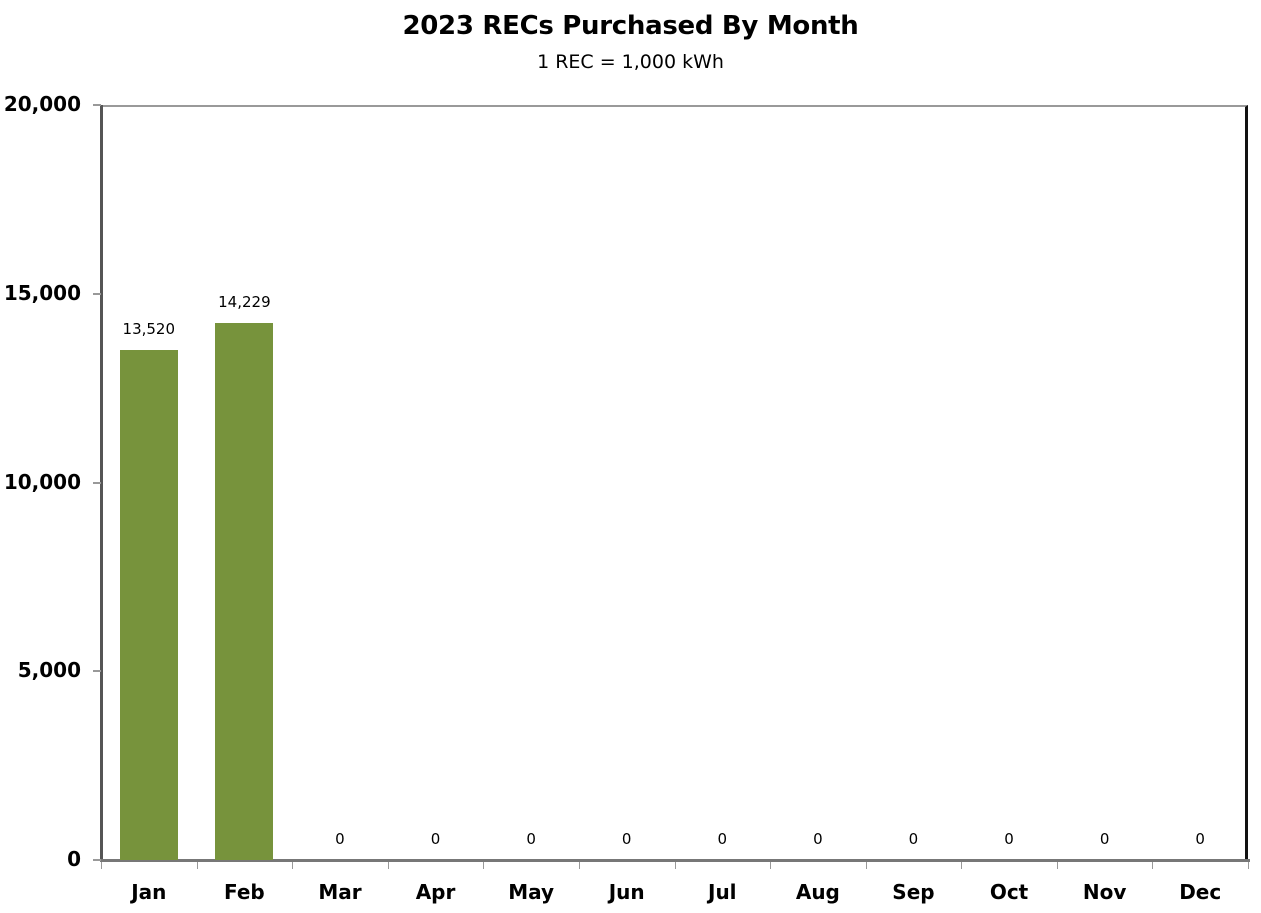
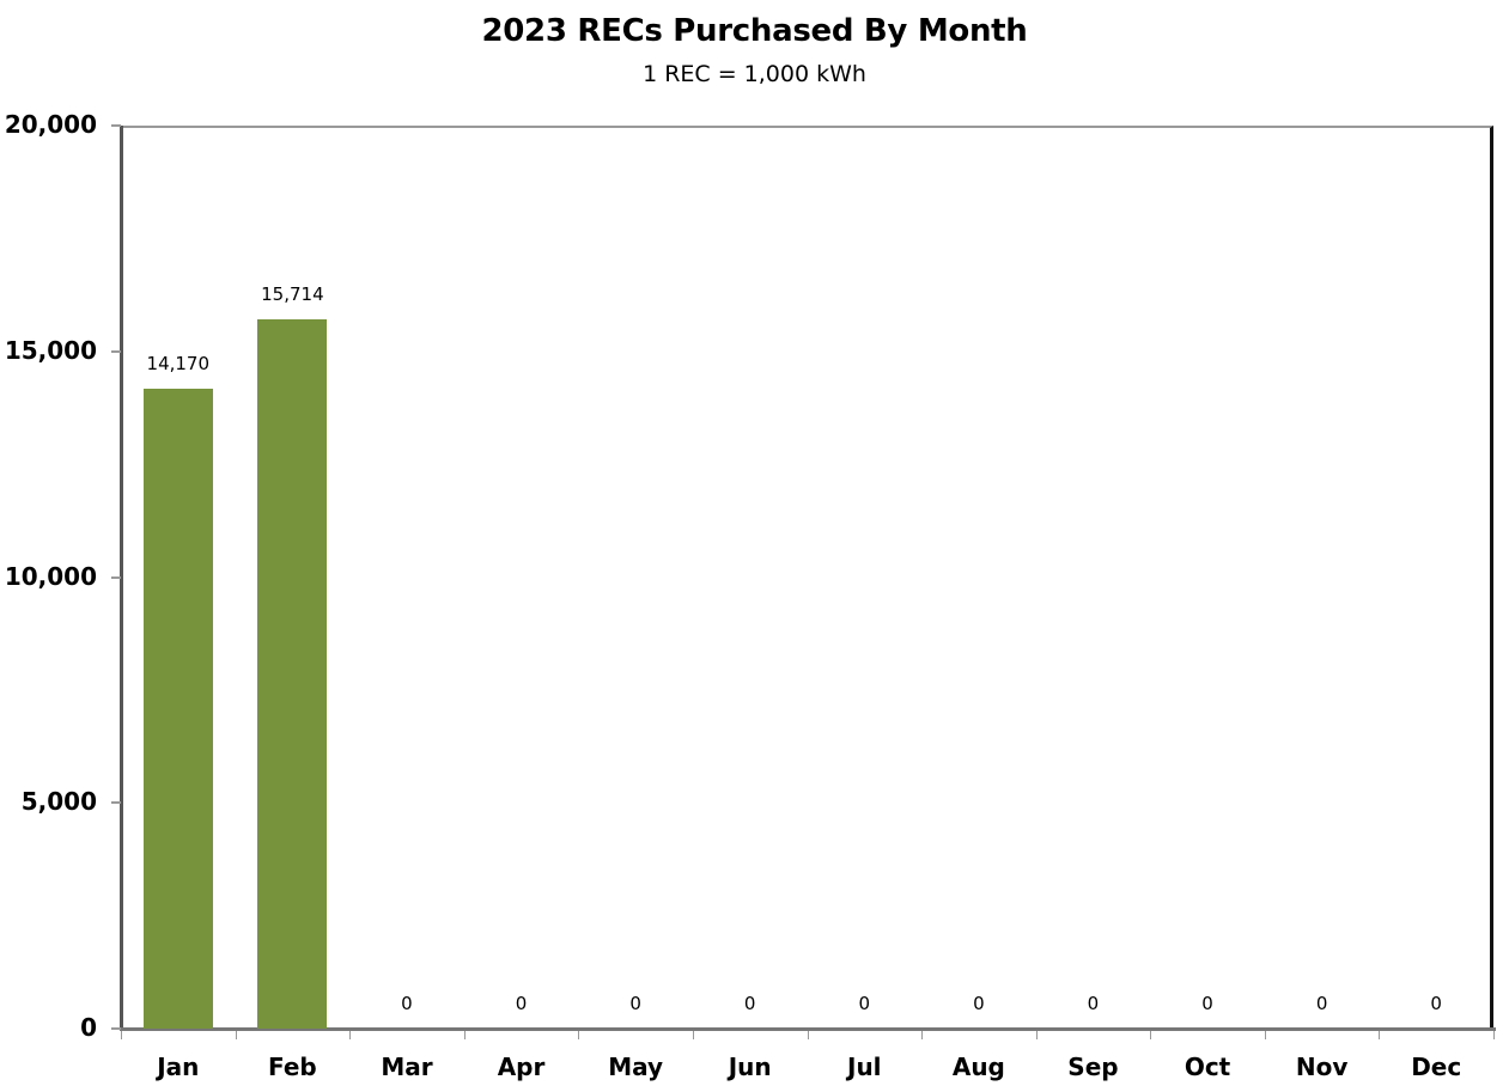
Jan: 13,520 -> 14,170
Feb: 14,229 -> 15,714
